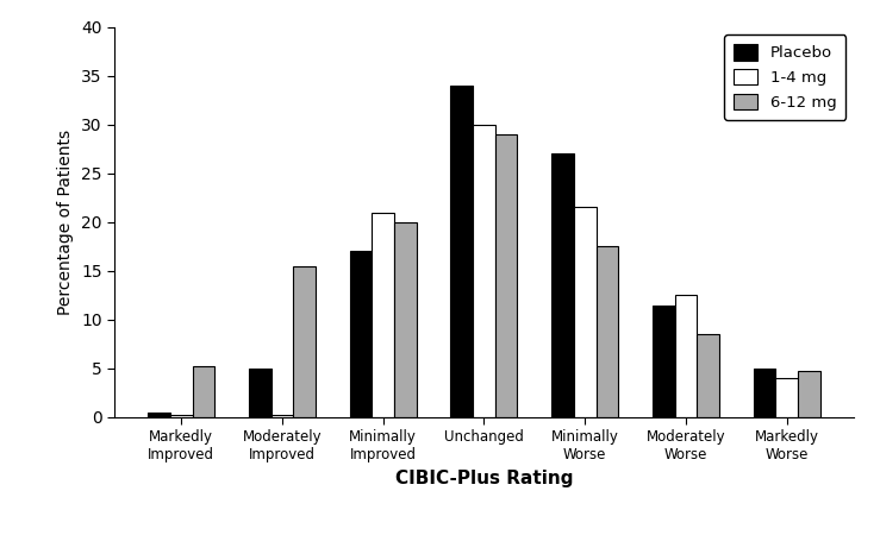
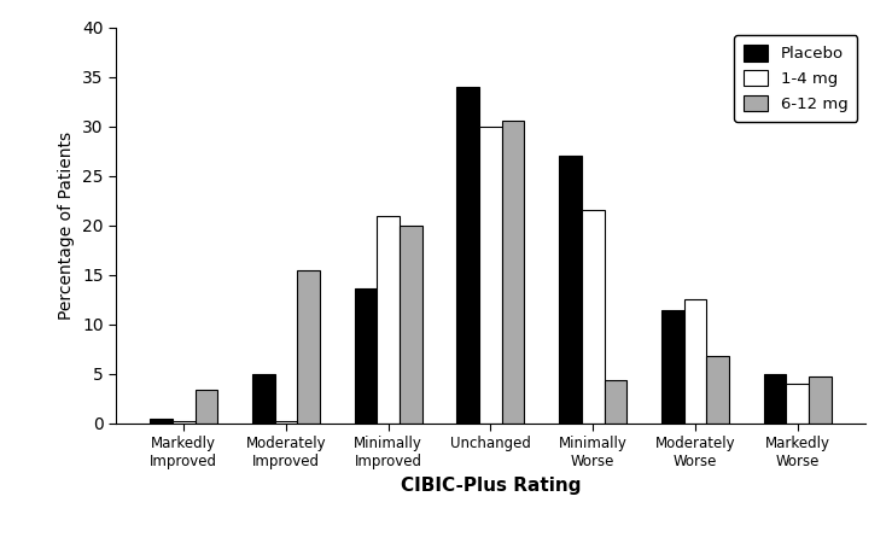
6-12 mg/Markedly Improved: 5.2 -> 3.4
Placebo/Minimally Improved: 17.0 -> 13.6
6-12 mg/Unchanged: 29.0 -> 30.6
6-12 mg/Minimally Worse: 17.5 -> 4.4
6-12 mg/Moderately Worse: 8.5 -> 6.8
